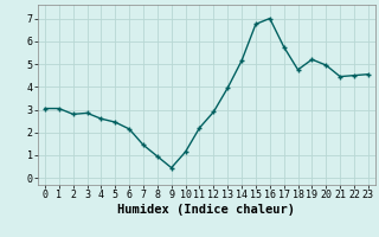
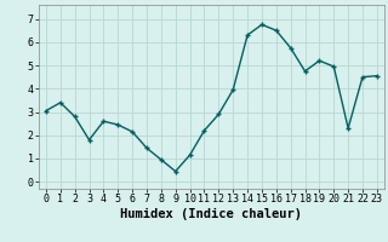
1: 3.0 -> 3.4
3: 2.9 -> 1.8
14: 5.2 -> 6.3
16: 7.0 -> 6.5
21: 4.5 -> 2.3
